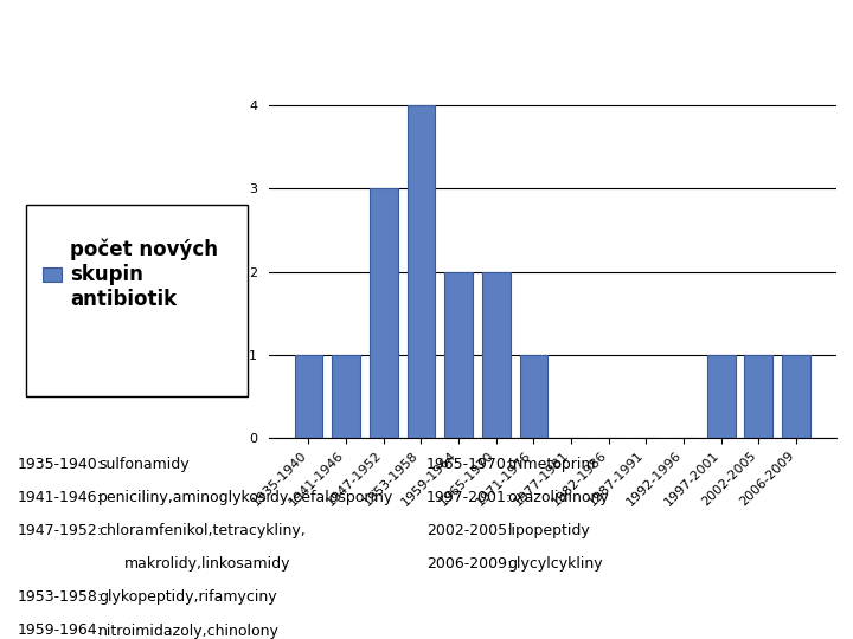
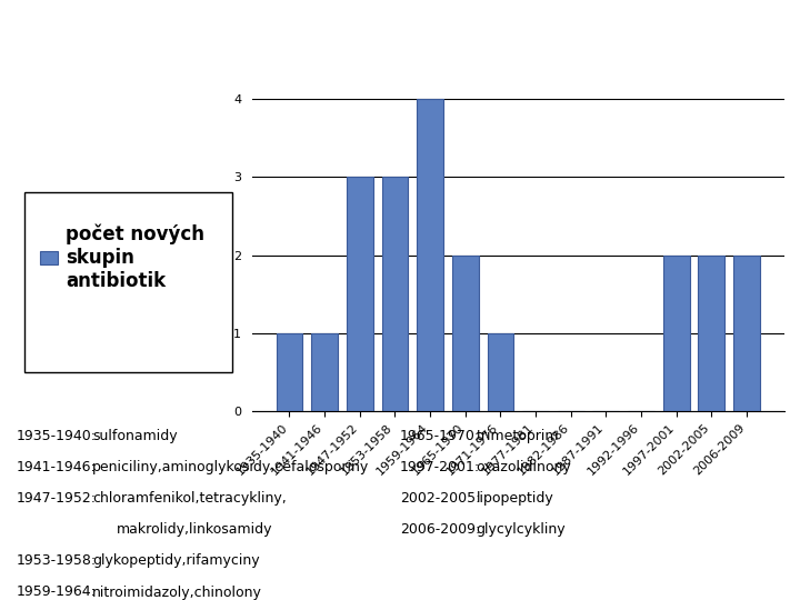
1953-1958: 4 -> 3
1959-1964: 2 -> 4
1997-2001: 1 -> 2
2002-2005: 1 -> 2
2006-2009: 1 -> 2
